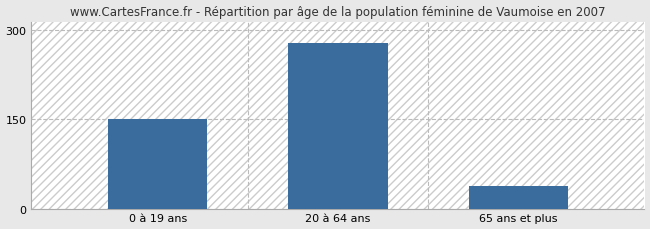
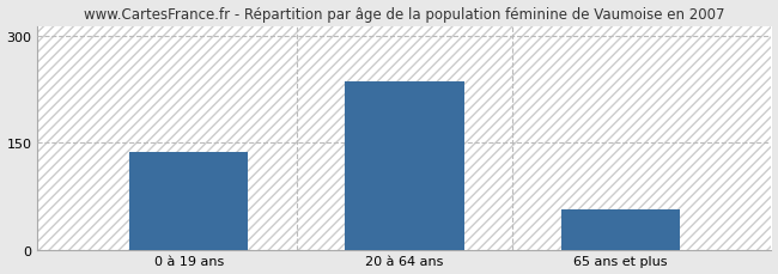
0 à 19 ans: 150 -> 138
20 à 64 ans: 278 -> 236
65 ans et plus: 38 -> 56
